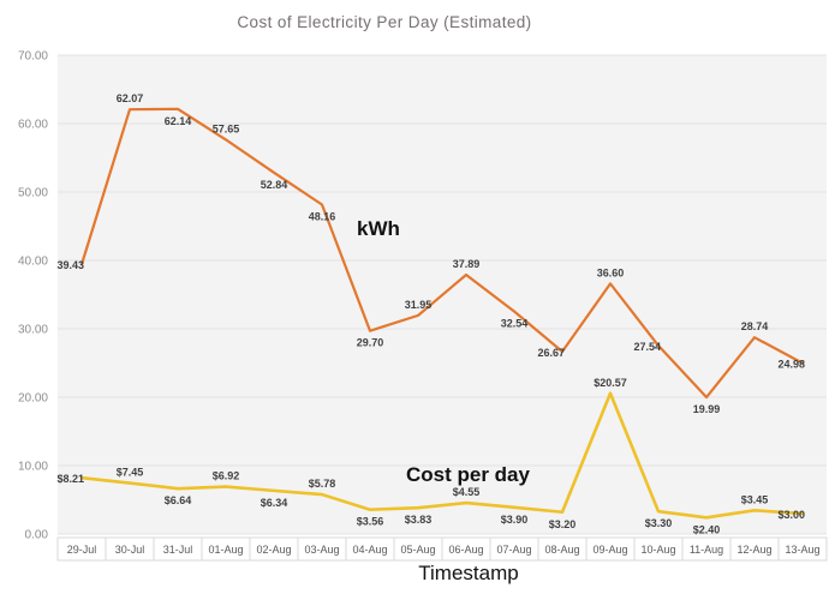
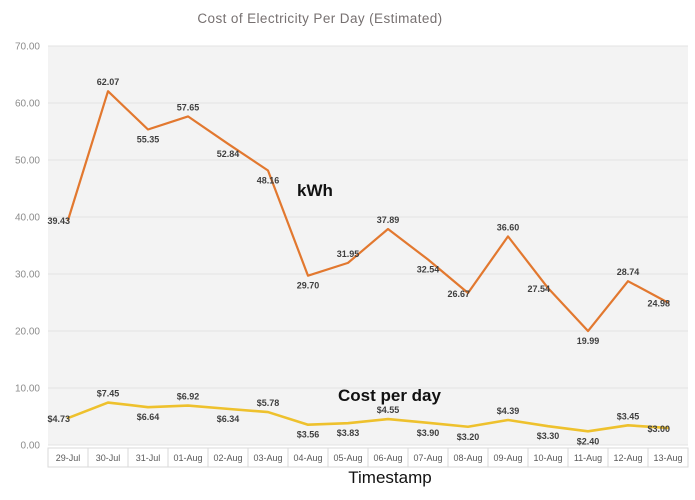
Cost per day/29-Jul: $8.21 -> $4.73
kWh/31-Jul: 62.14 -> 55.35
Cost per day/09-Aug: $20.57 -> $4.39
